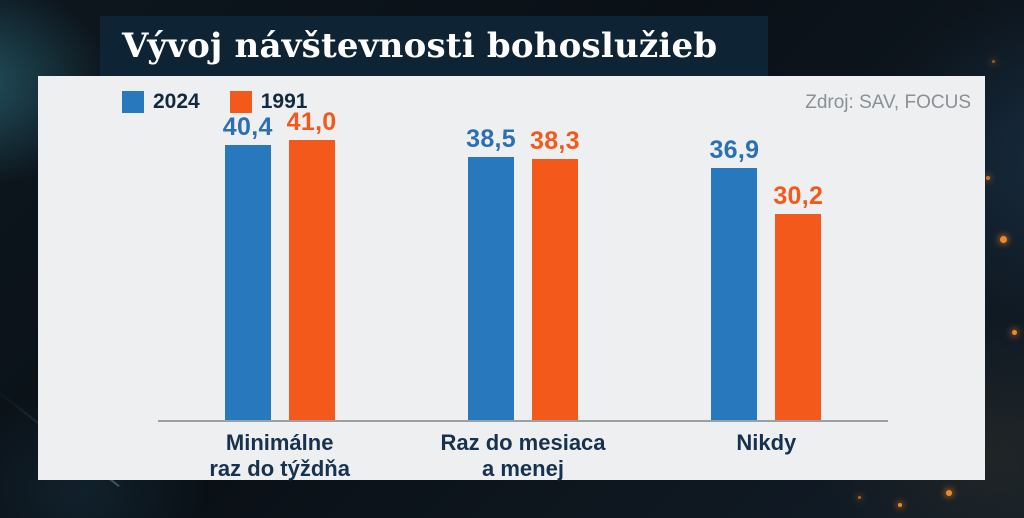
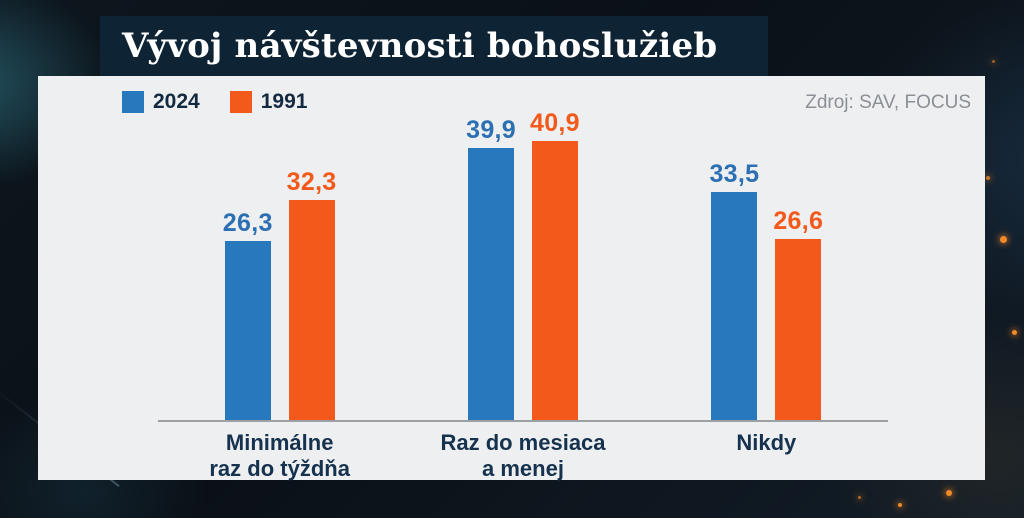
2024/Minimálne raz do týždňa: 40,4 -> 26,3
1991/Minimálne raz do týždňa: 41,0 -> 32,3
2024/Raz do mesiaca a menej: 38,5 -> 39,9
1991/Raz do mesiaca a menej: 38,3 -> 40,9
2024/Nikdy: 36,9 -> 33,5
1991/Nikdy: 30,2 -> 26,6
